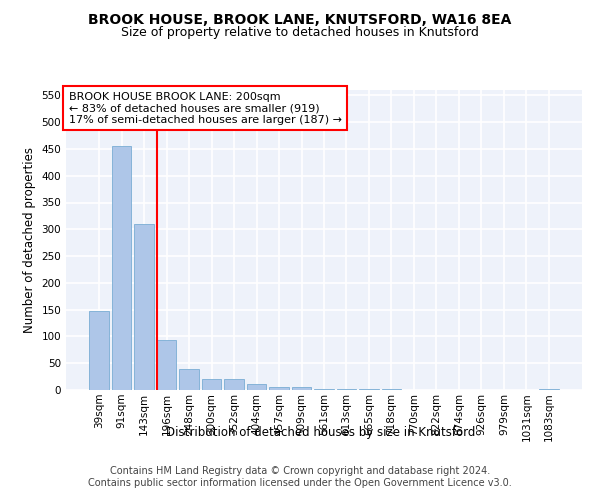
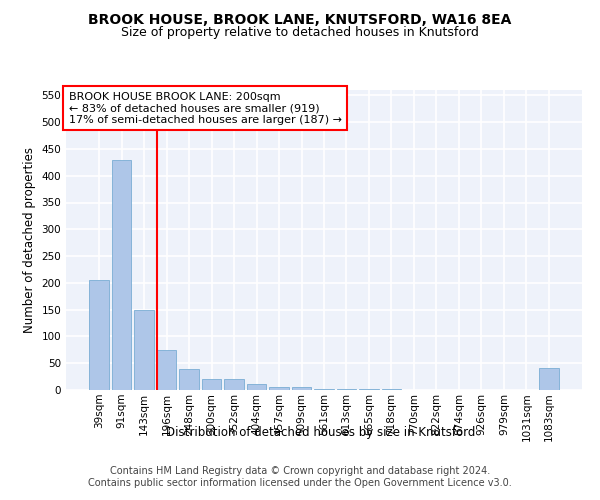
39sqm: 147 -> 206
91sqm: 455 -> 430
143sqm: 310 -> 150
196sqm: 93 -> 74
1083sqm: 1 -> 42
